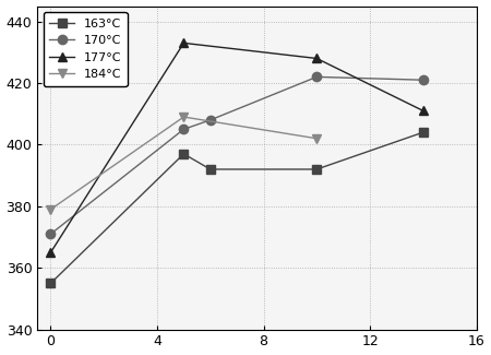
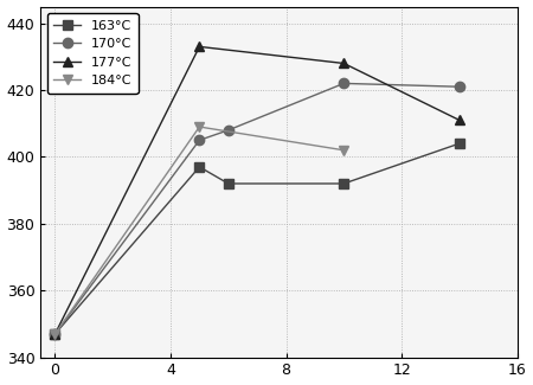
163°C/0: 355 -> 347
170°C/0: 371 -> 347
177°C/0: 365 -> 347
184°C/0: 379 -> 347
